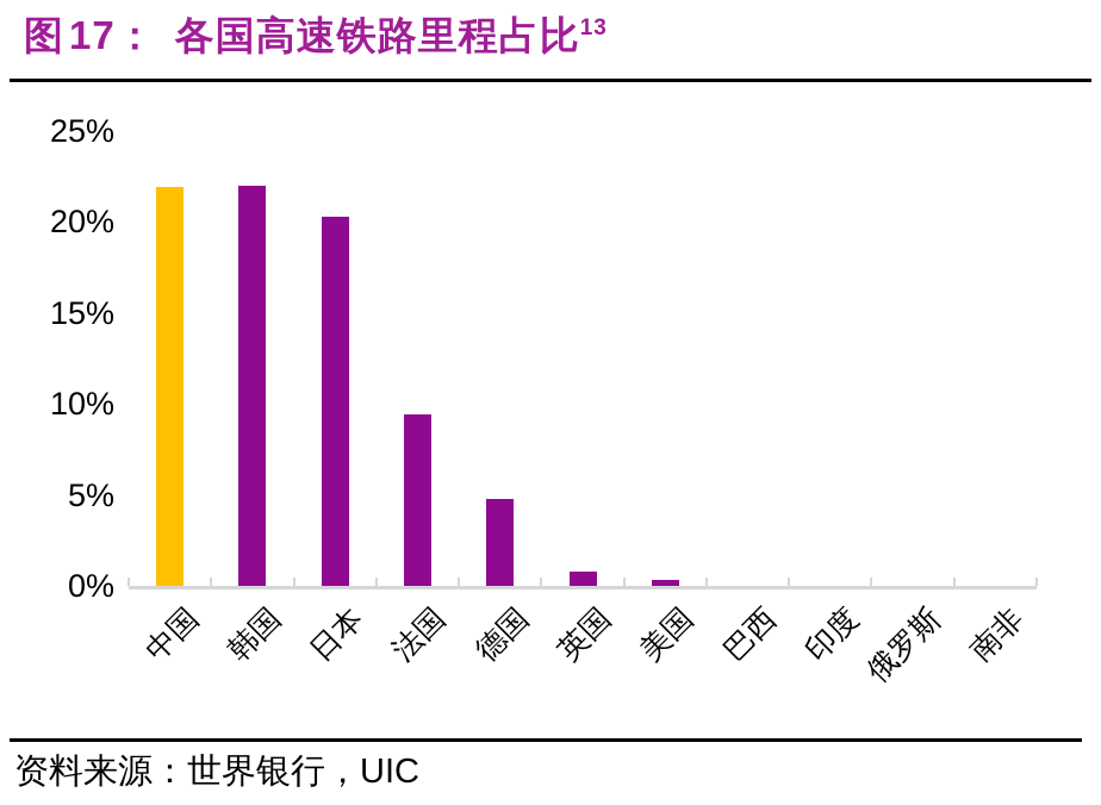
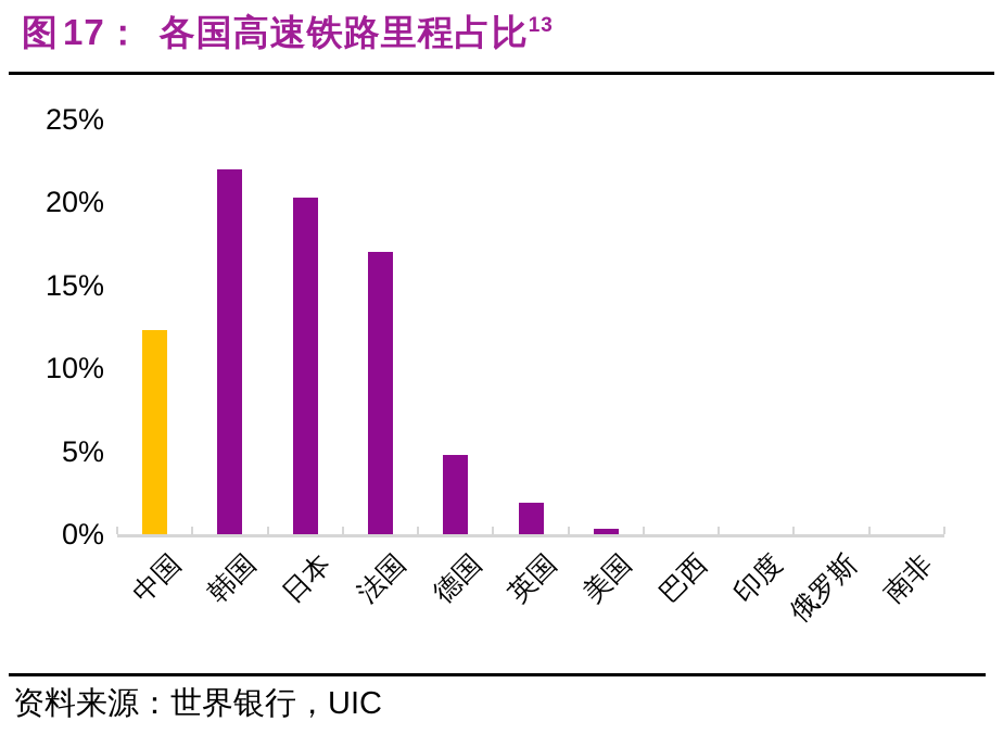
中国: 21.9% -> 12.3%
法国: 9.4% -> 17.0%
英国: 0.8% -> 1.9%
